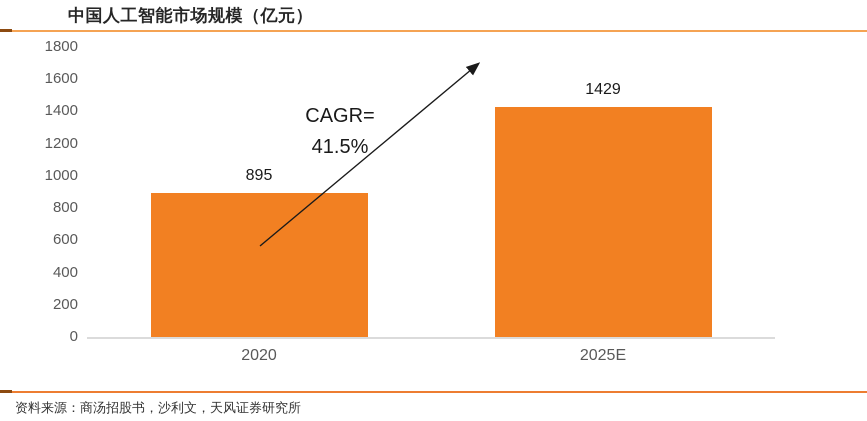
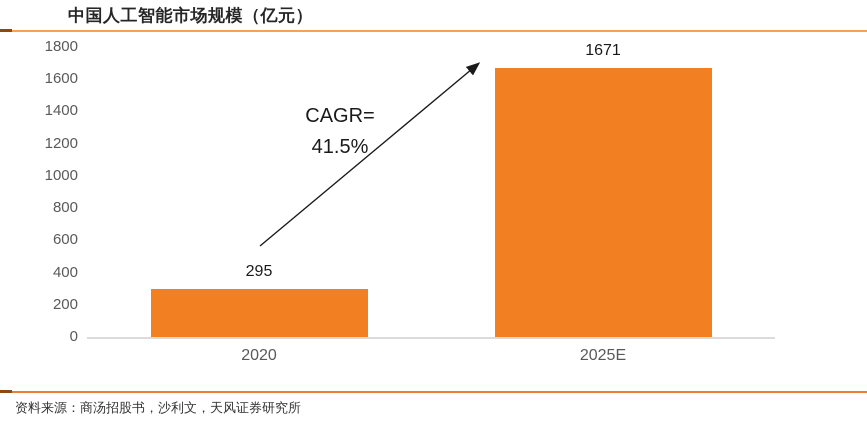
2020: 895 -> 295
2025E: 1429 -> 1671
